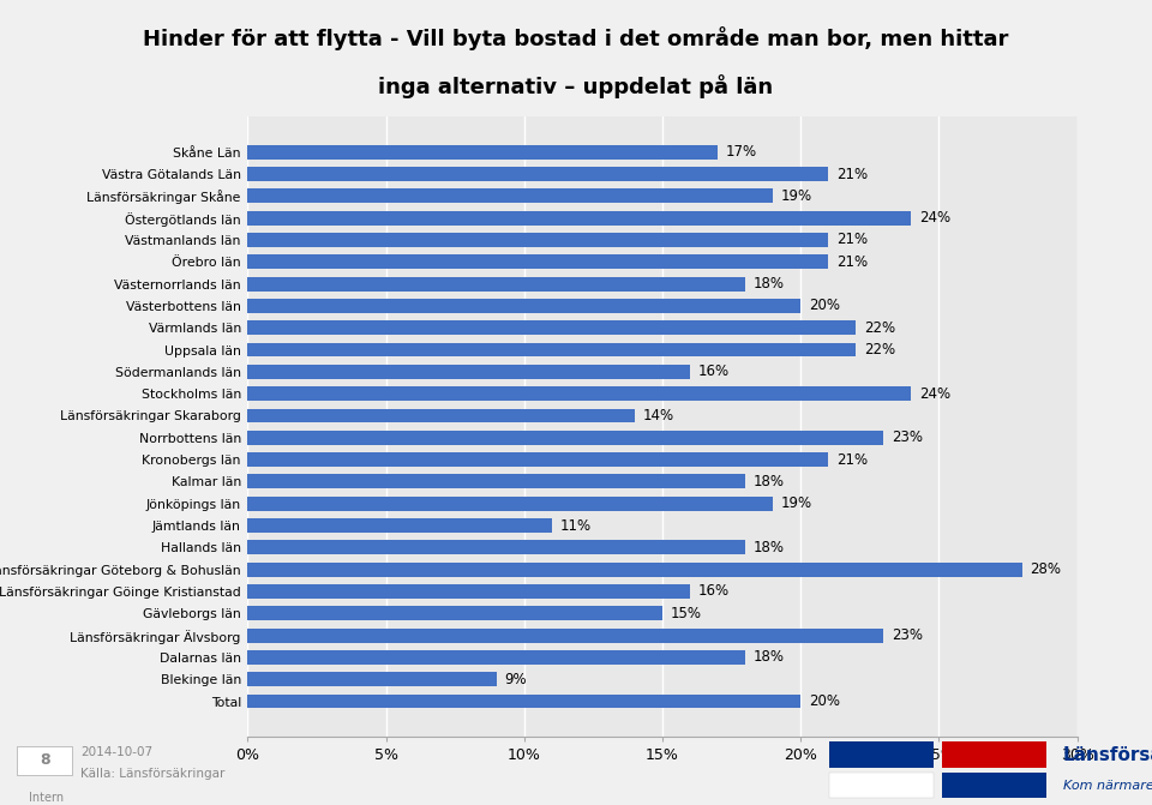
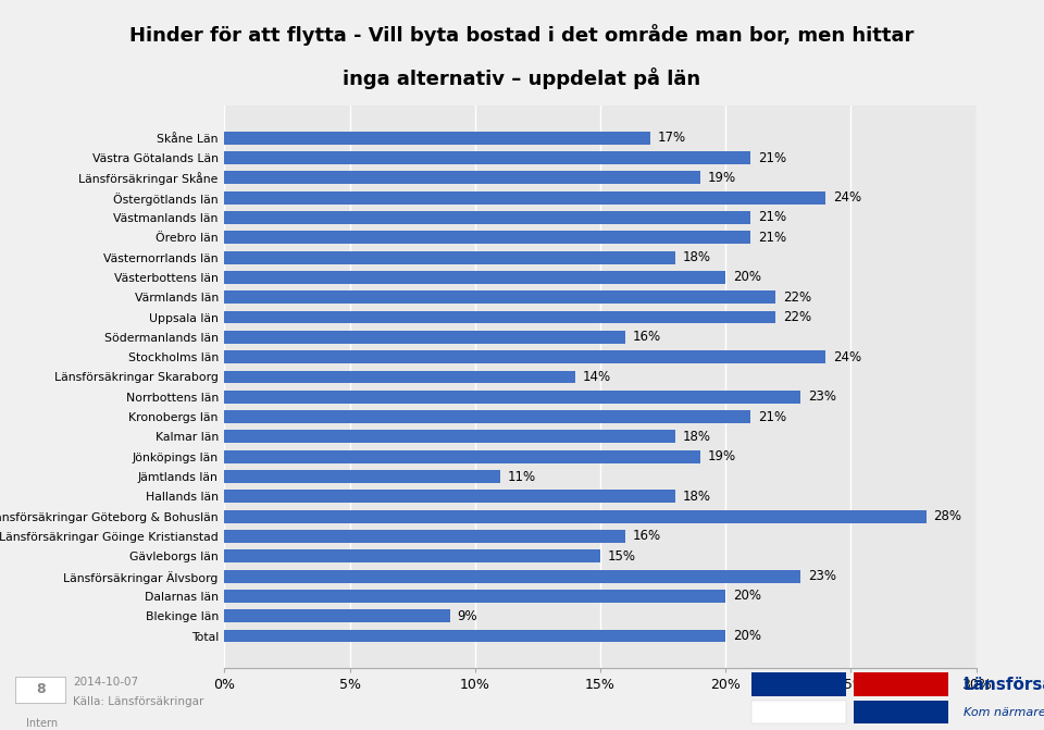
Dalarnas län: 18% -> 20%
